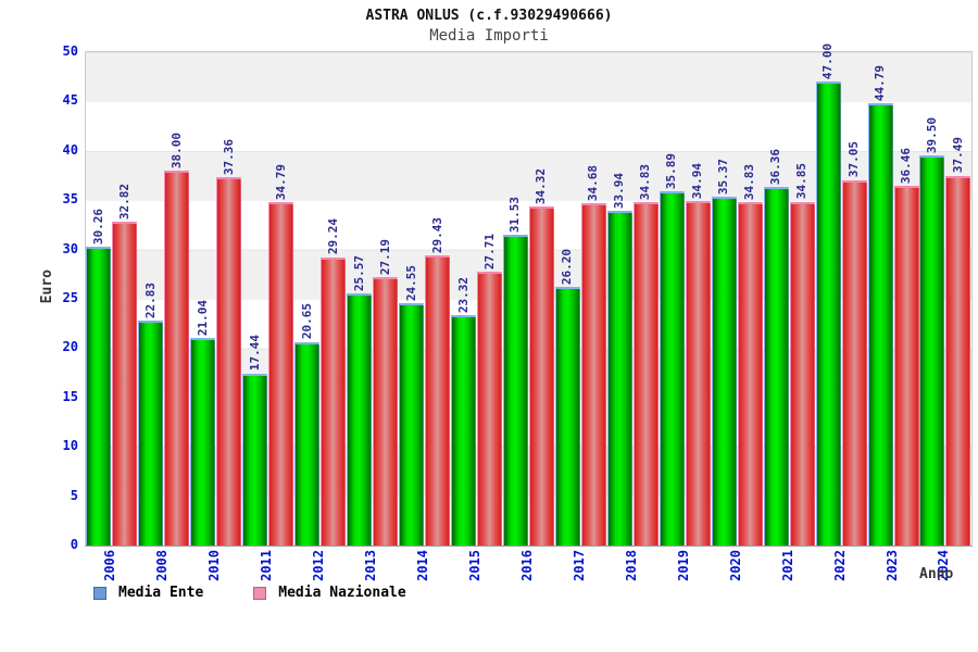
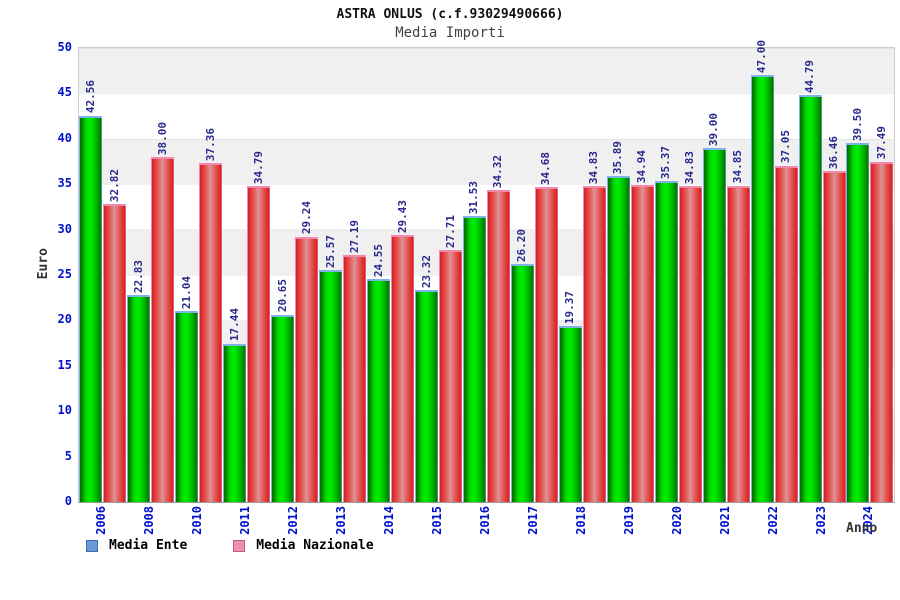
Media Ente/2006: 30.26 -> 42.56
Media Ente/2018: 33.94 -> 19.37
Media Ente/2021: 36.36 -> 39.00
